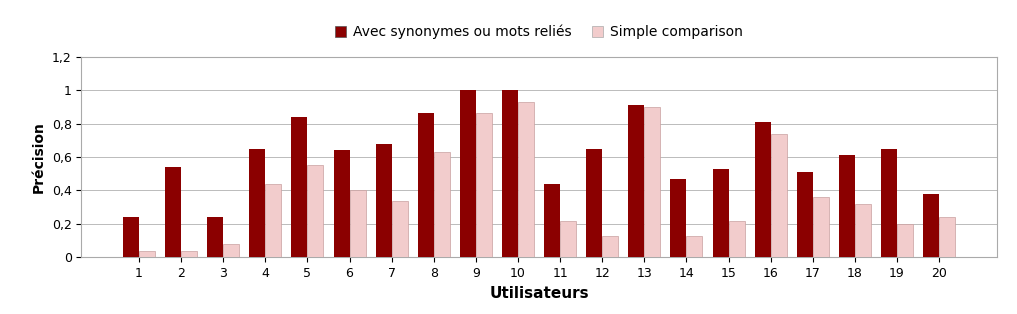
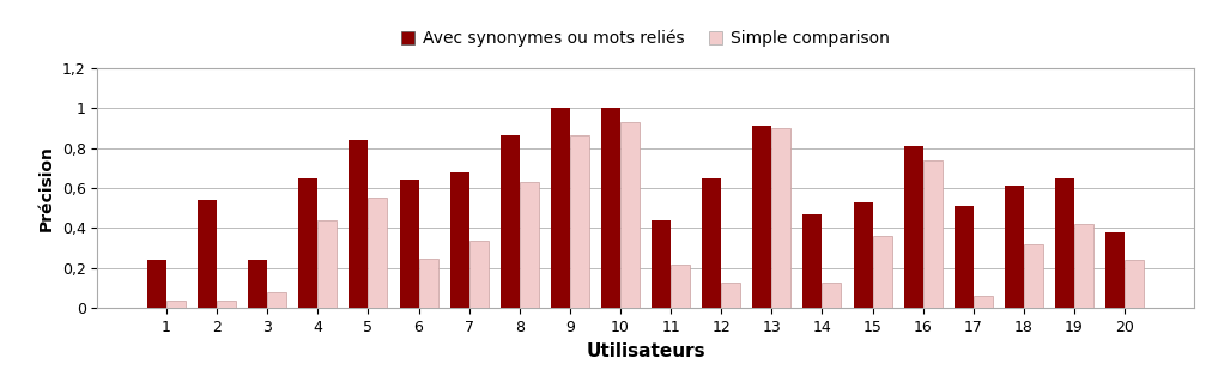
Simple comparison/6: 0,40 -> 0,25
Simple comparison/15: 0,22 -> 0,36
Simple comparison/17: 0,36 -> 0,06
Simple comparison/19: 0,20 -> 0,42
